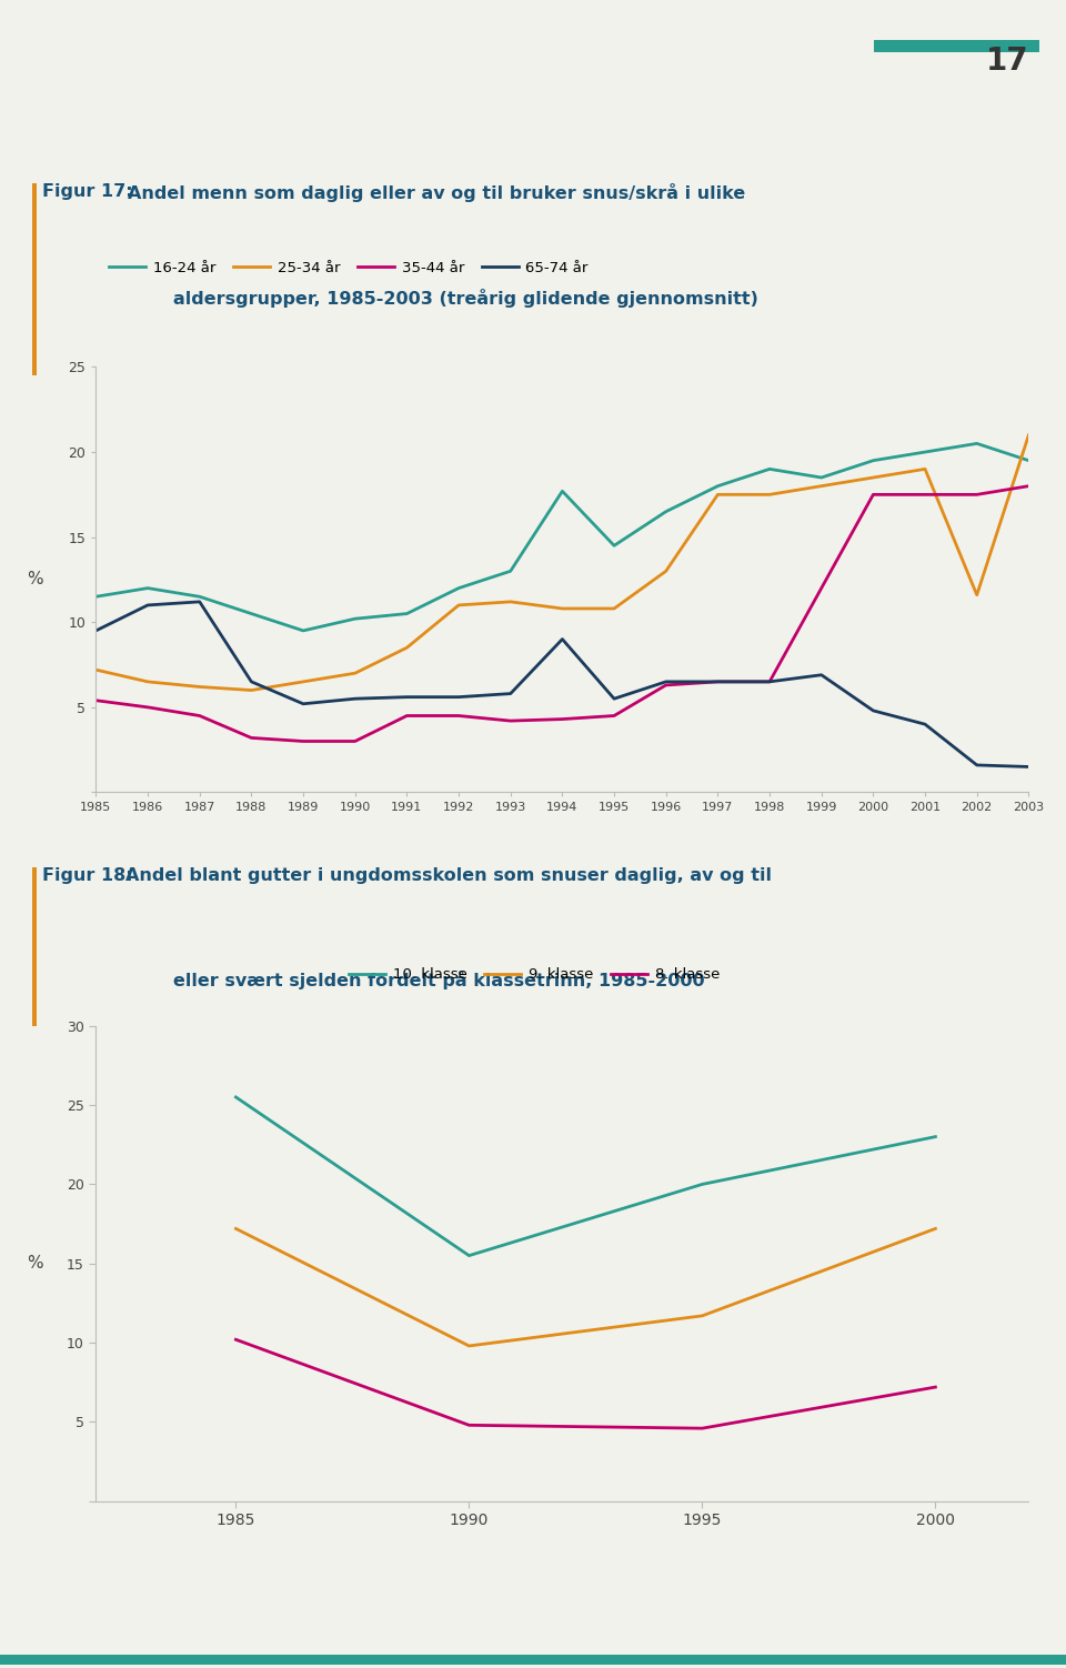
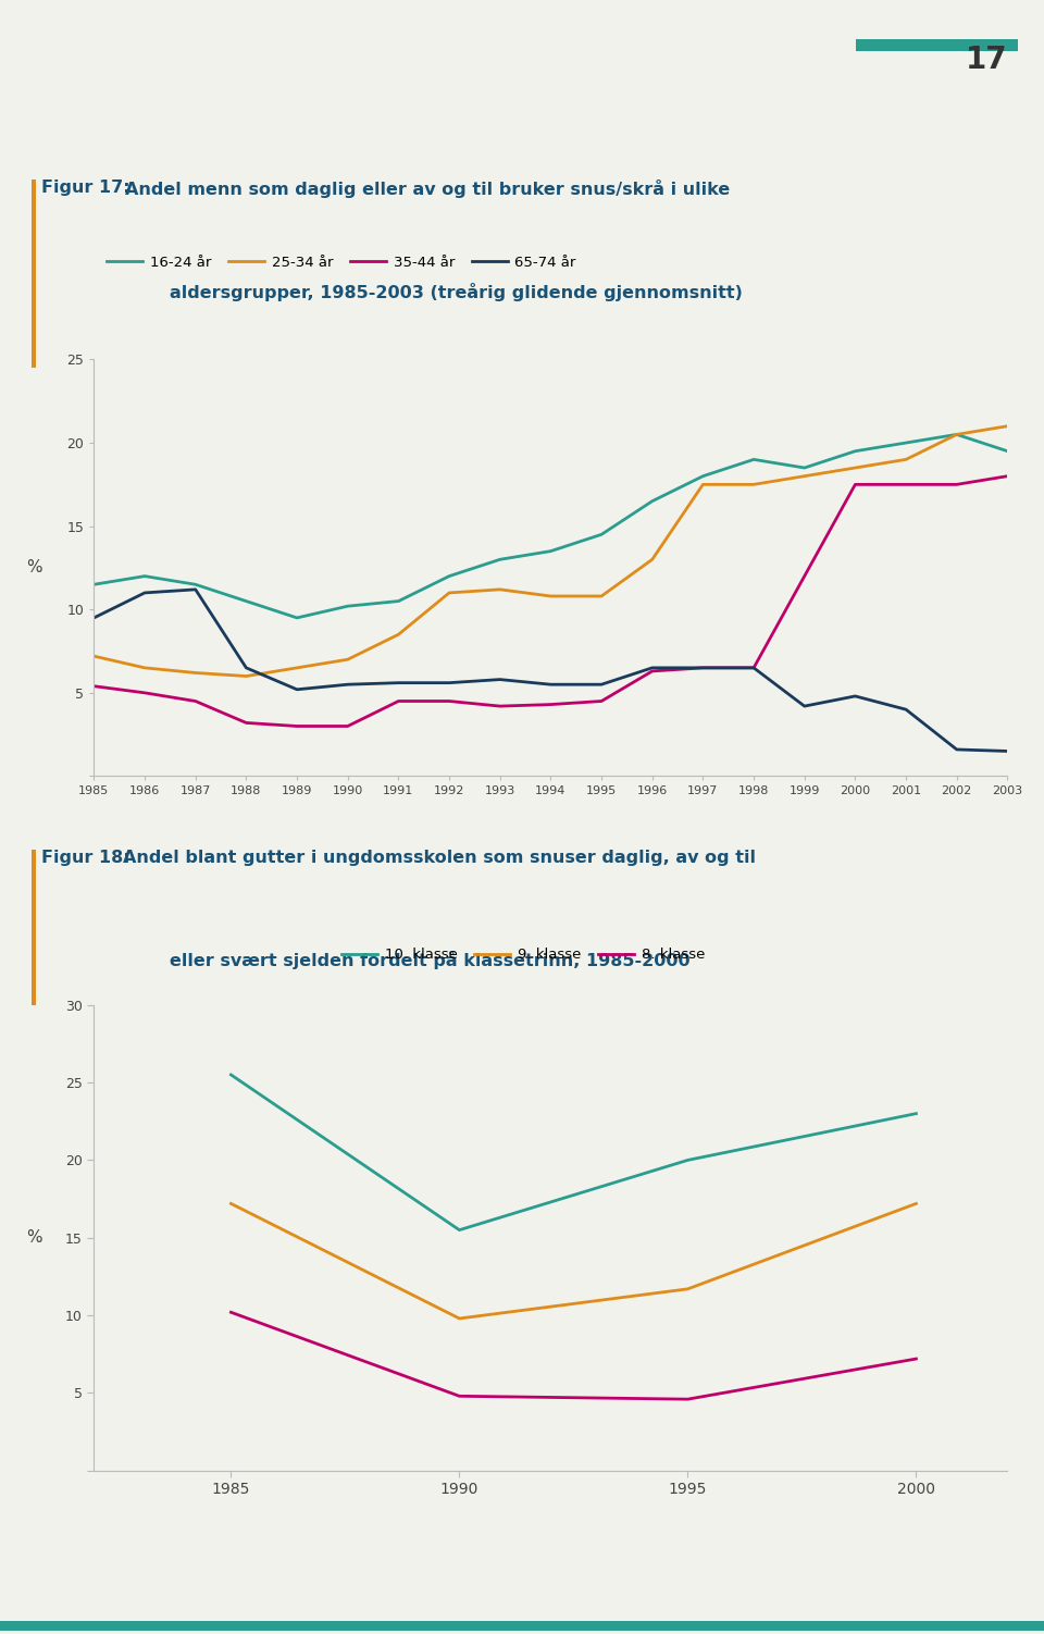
16-24 år/1994: 17.7 -> 13.5
65-74 år/1994: 9.0 -> 5.5
65-74 år/1999: 6.9 -> 4.2
25-34 år/2002: 11.6 -> 20.5
